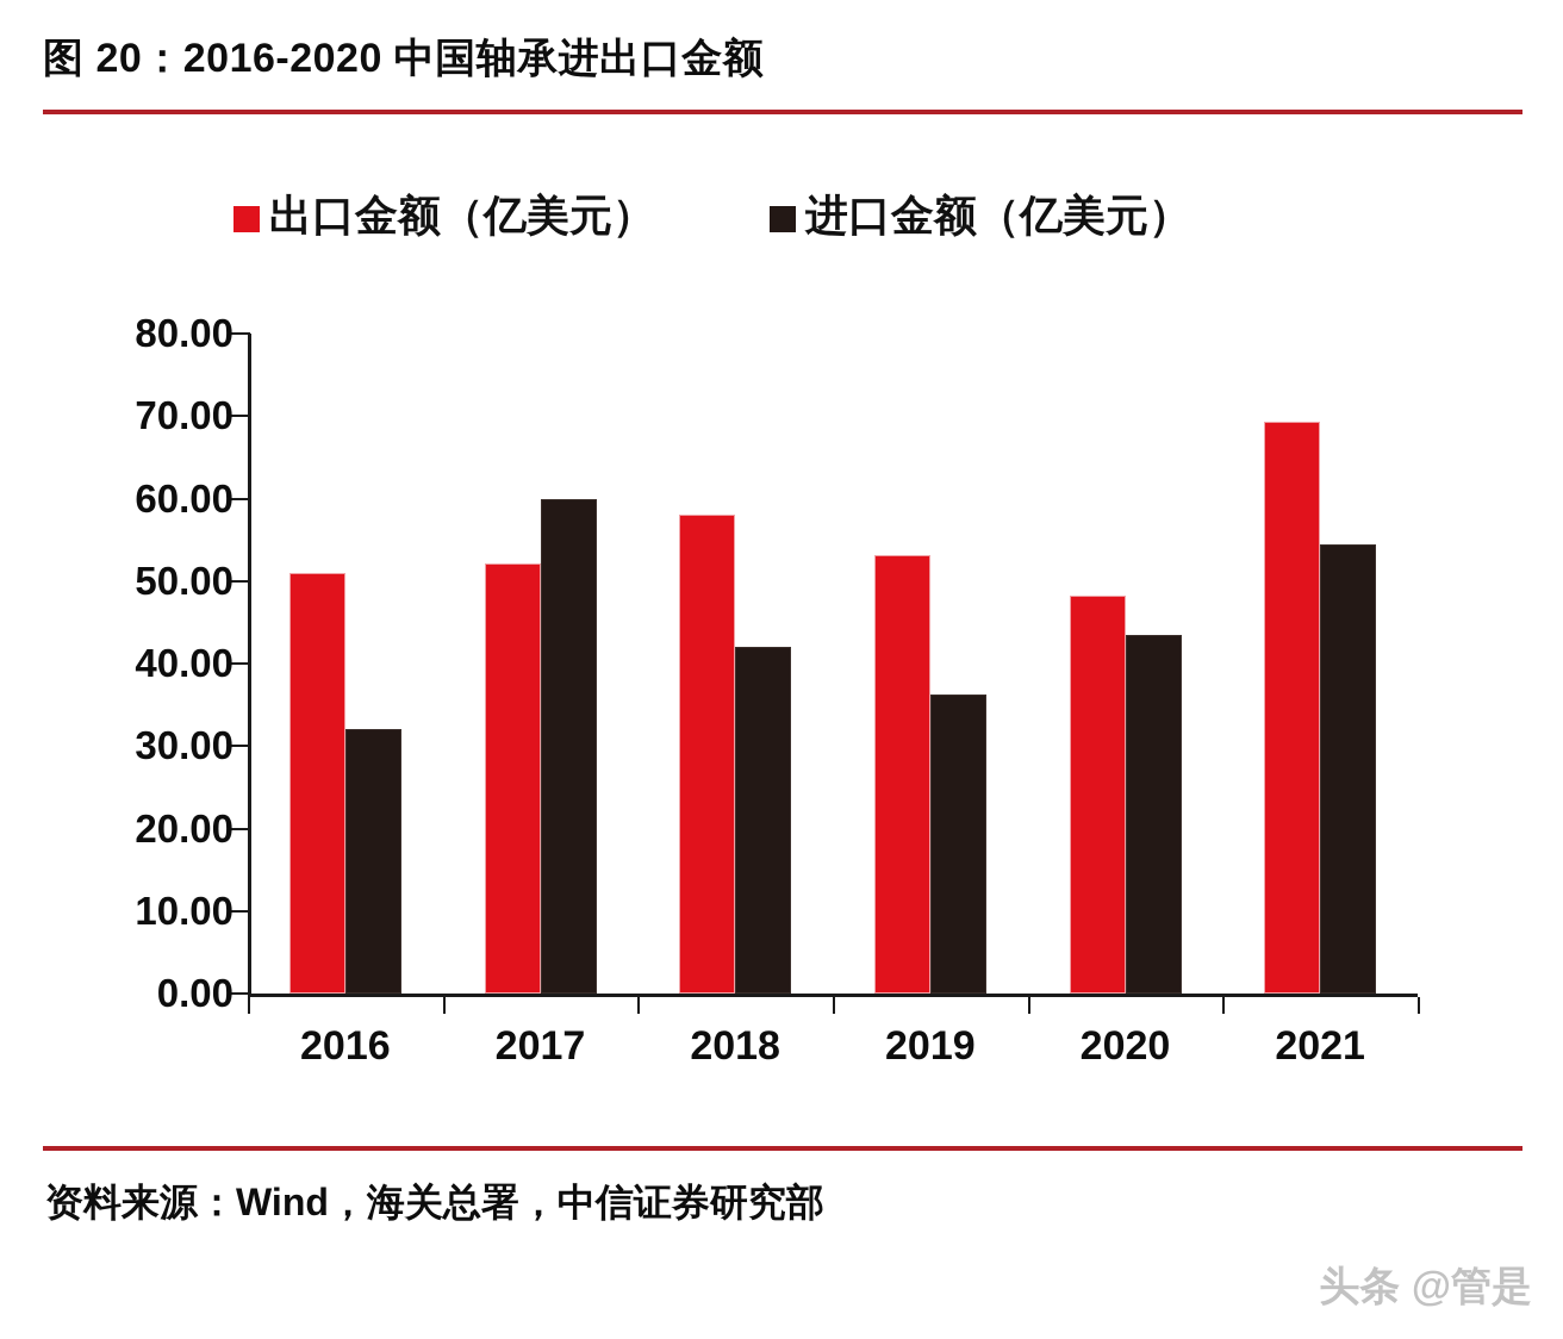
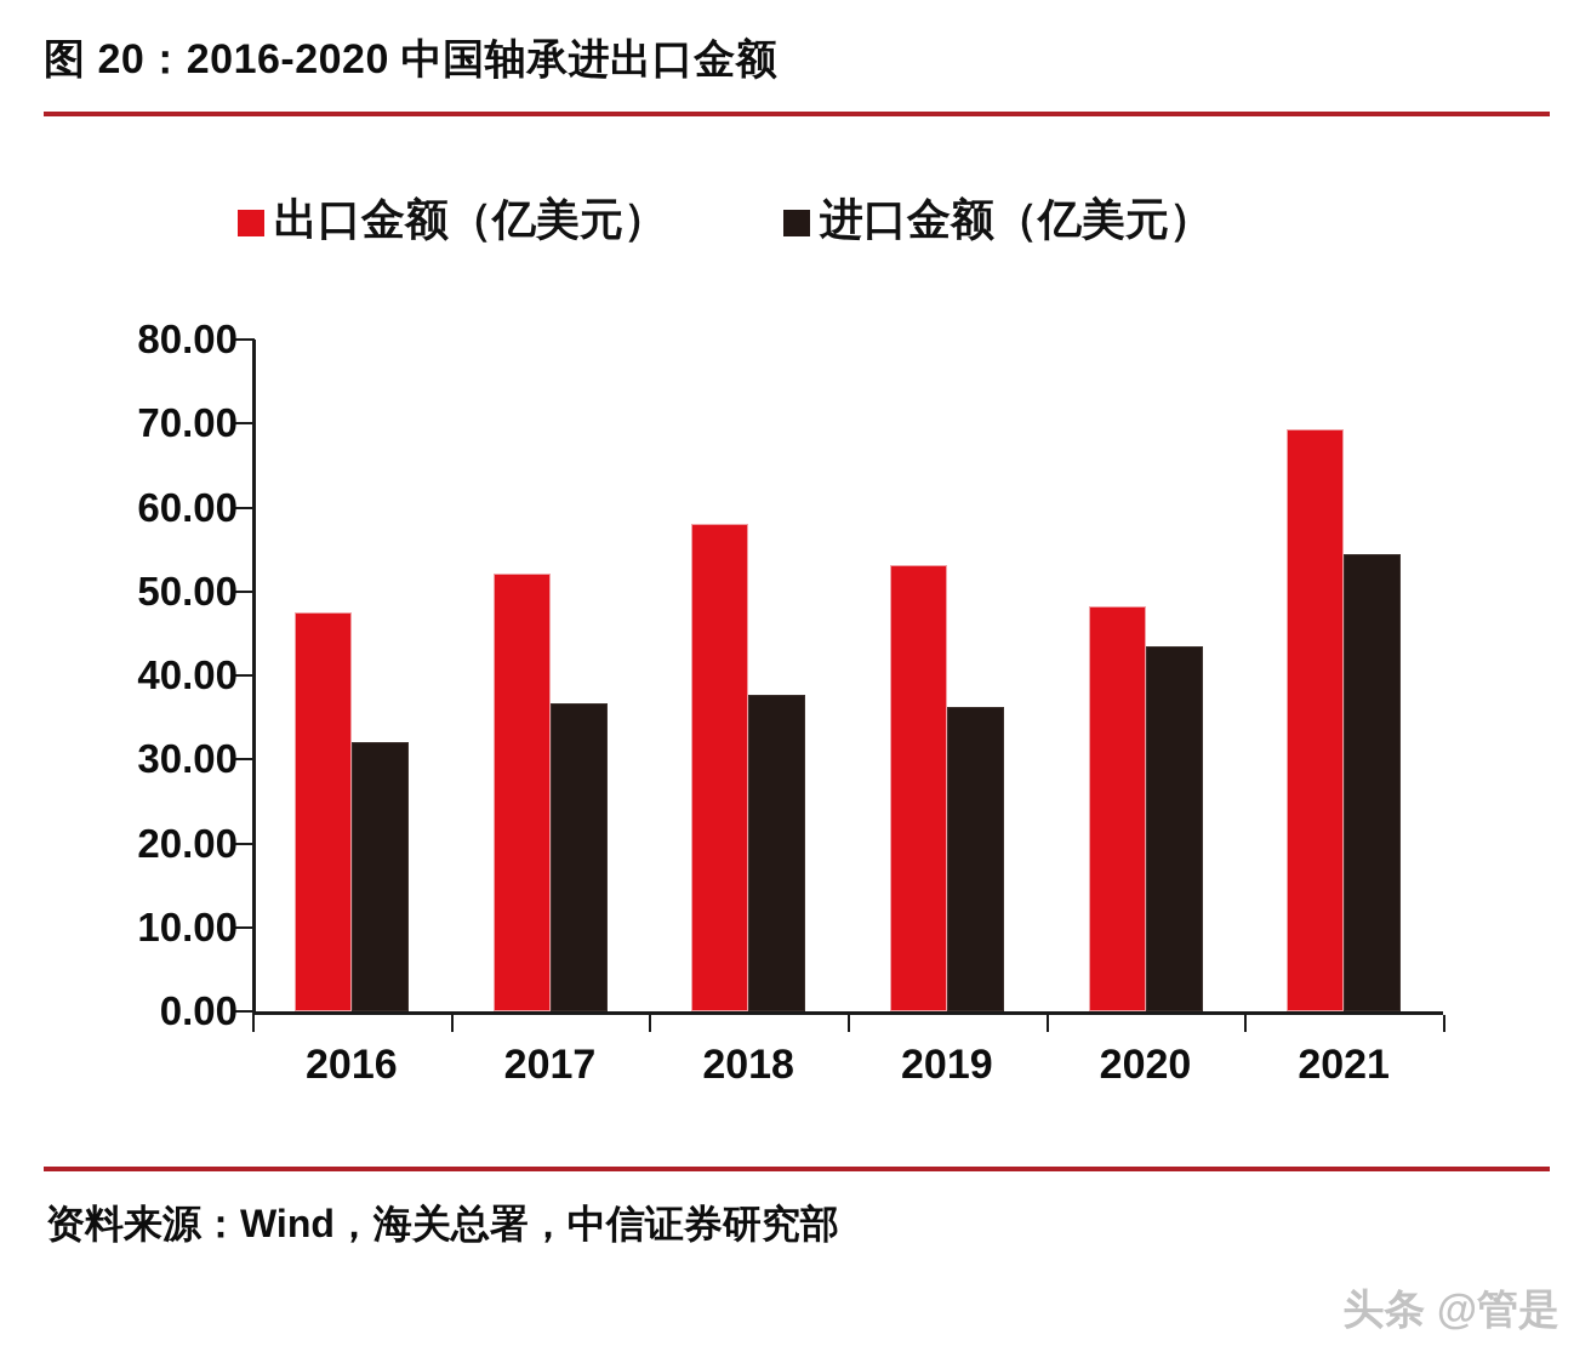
出口金额（亿美元）/2016: 51 -> 48
进口金额（亿美元）/2017: 60 -> 37
进口金额（亿美元）/2018: 42 -> 38
